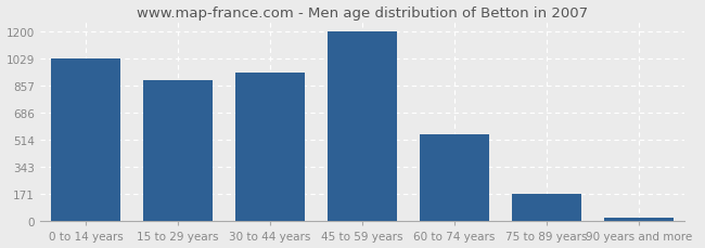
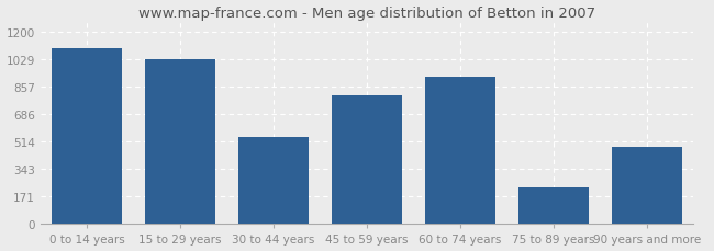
0 to 14 years: 1030 -> 1100
15 to 29 years: 890 -> 1030
30 to 44 years: 940 -> 540
45 to 59 years: 1200 -> 800
60 to 74 years: 550 -> 920
75 to 89 years: 170 -> 230
90 years and more: 20 -> 480
